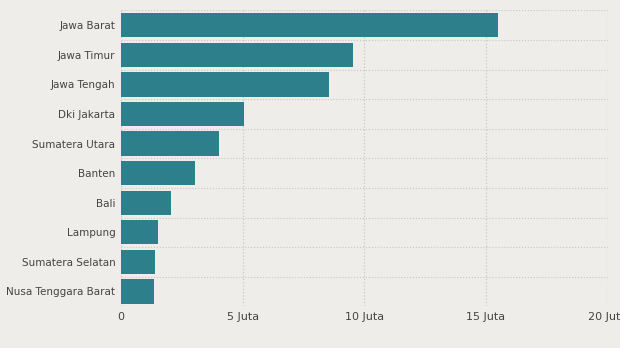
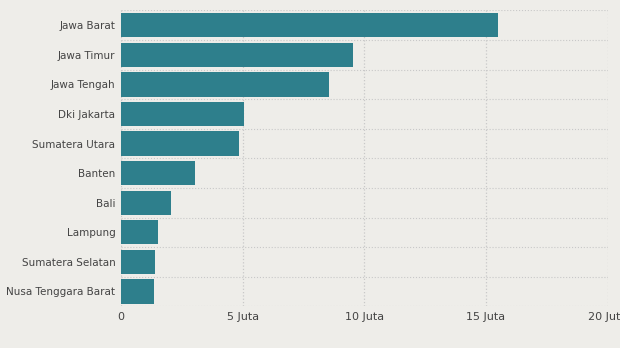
Sumatera Utara: 4.05 Juta -> 4.85 Juta
